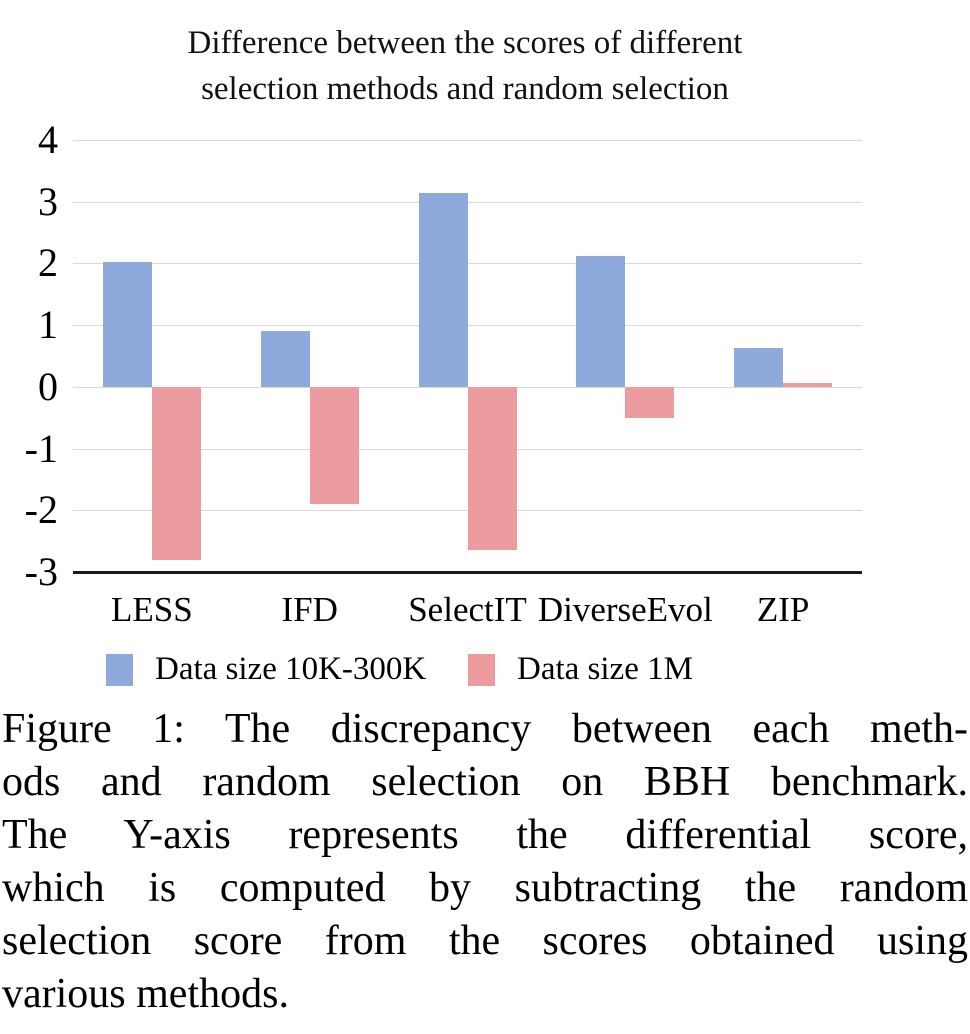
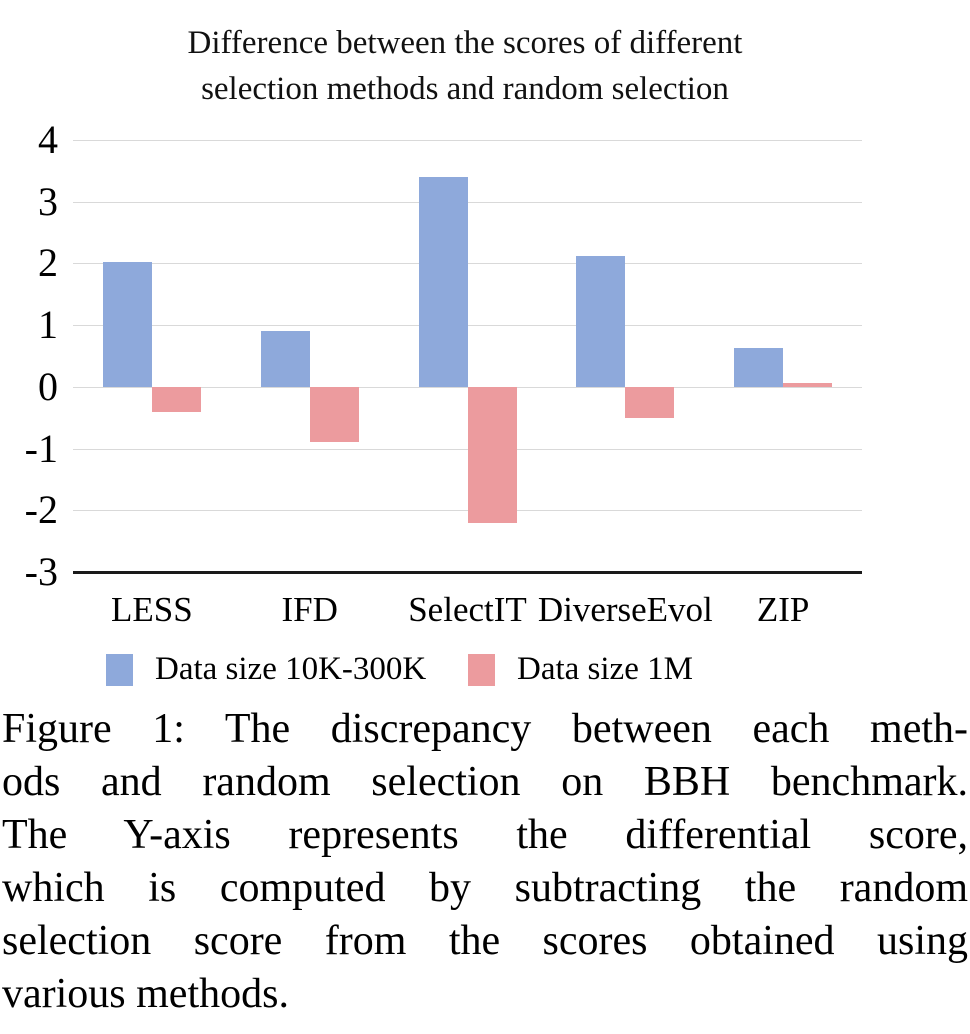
Data size 1M/LESS: -2.8 -> -0.4
Data size 1M/IFD: -1.9 -> -0.9
Data size 10K-300K/SelectIT: 3.1 -> 3.4
Data size 1M/SelectIT: -2.6 -> -2.2
